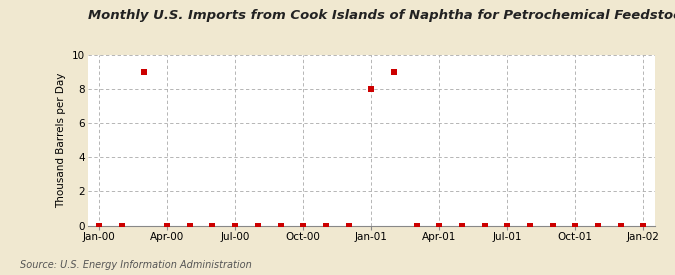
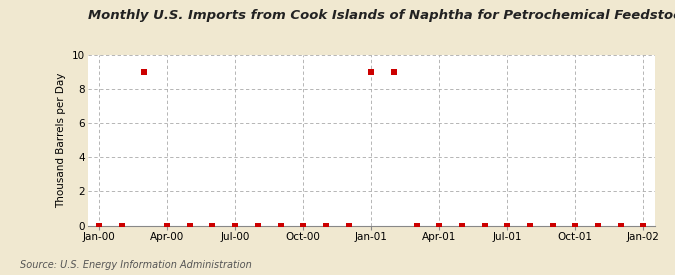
Jan-01: 8 -> 9
